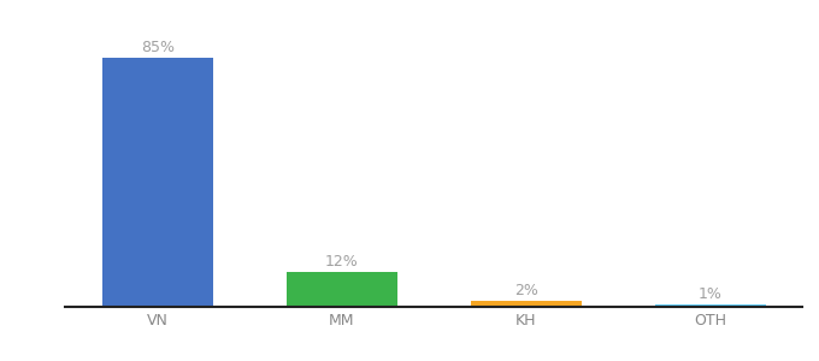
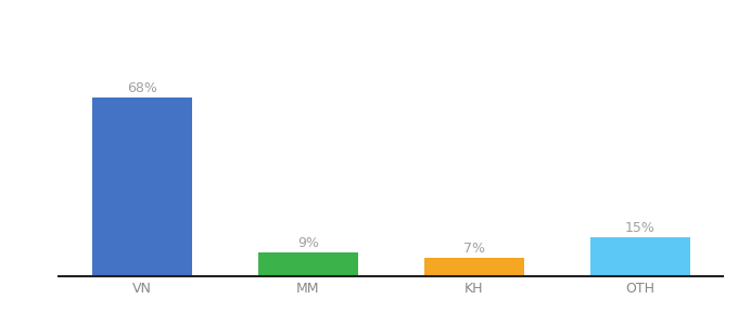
VN: 85% -> 68%
MM: 12% -> 9%
KH: 2% -> 7%
OTH: 1% -> 15%
